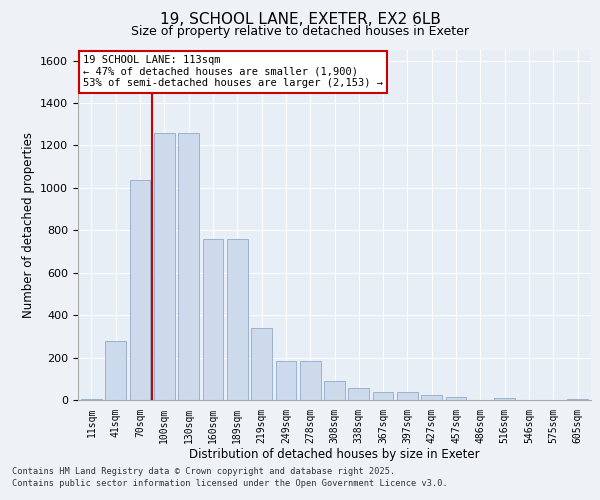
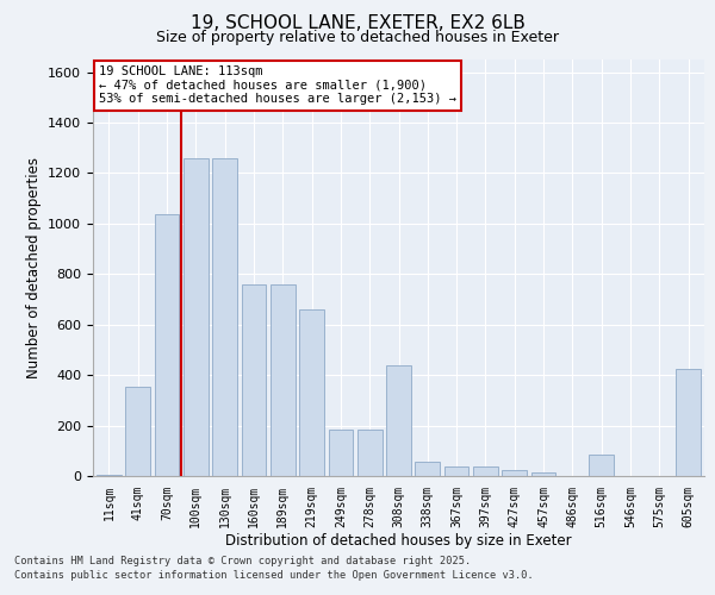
41sqm: 280 -> 355
219sqm: 340 -> 660
308sqm: 90 -> 440
516sqm: 10 -> 85
605sqm: 3 -> 425
